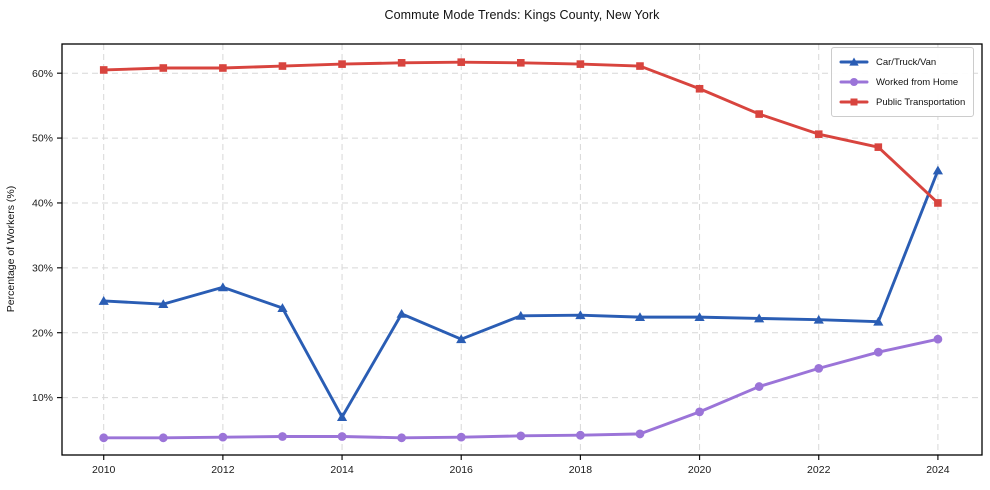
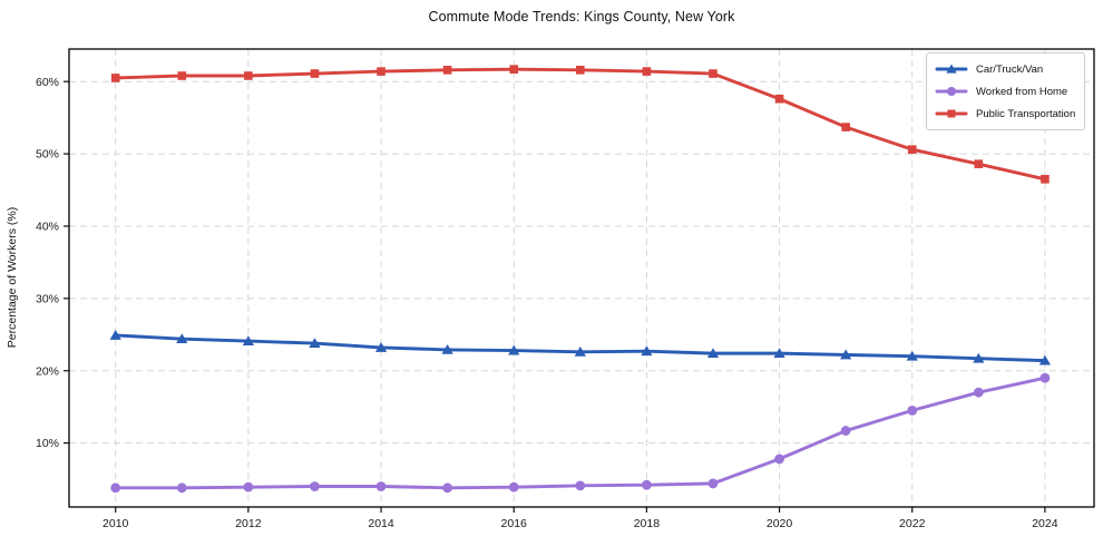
Car/Truck/Van/2012: 27% -> 24%
Car/Truck/Van/2014: 7% -> 23%
Car/Truck/Van/2016: 19% -> 23%
Car/Truck/Van/2024: 45% -> 21%
Public Transportation/2024: 40% -> 46%
